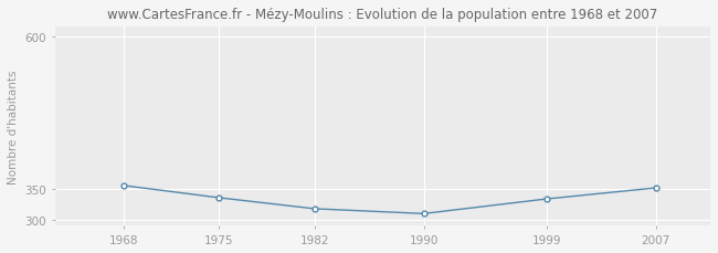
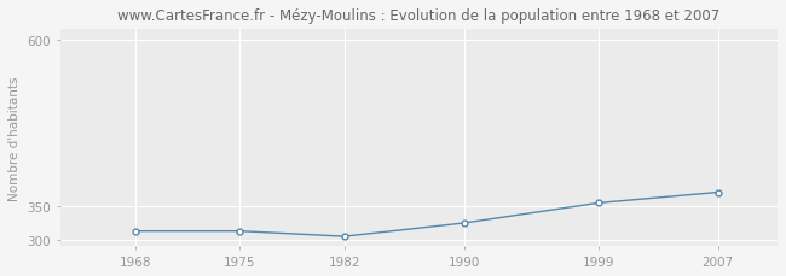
1968: 356 -> 313
1975: 336 -> 313
1982: 318 -> 305
1990: 310 -> 325
1999: 334 -> 355
2007: 352 -> 371
